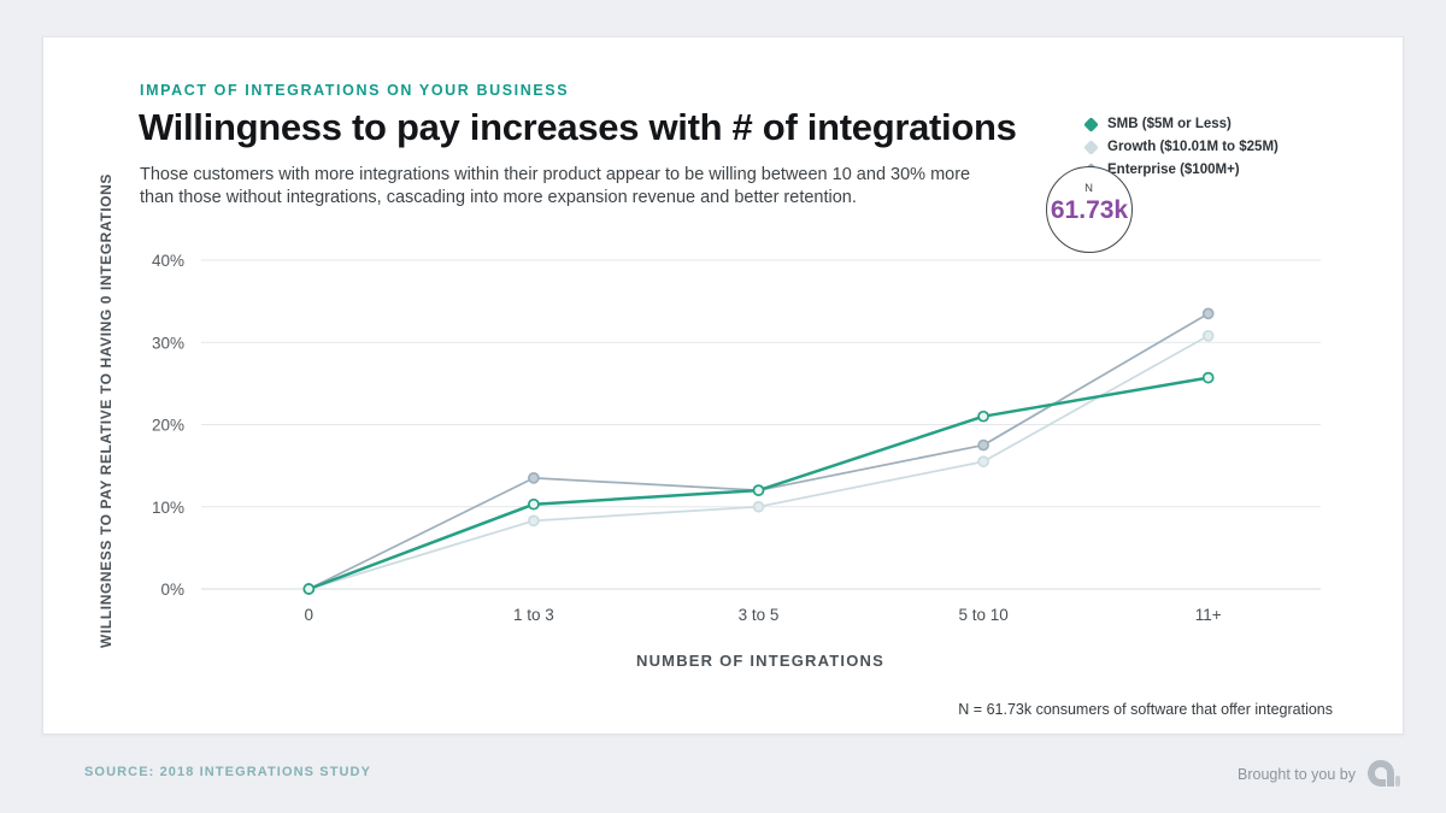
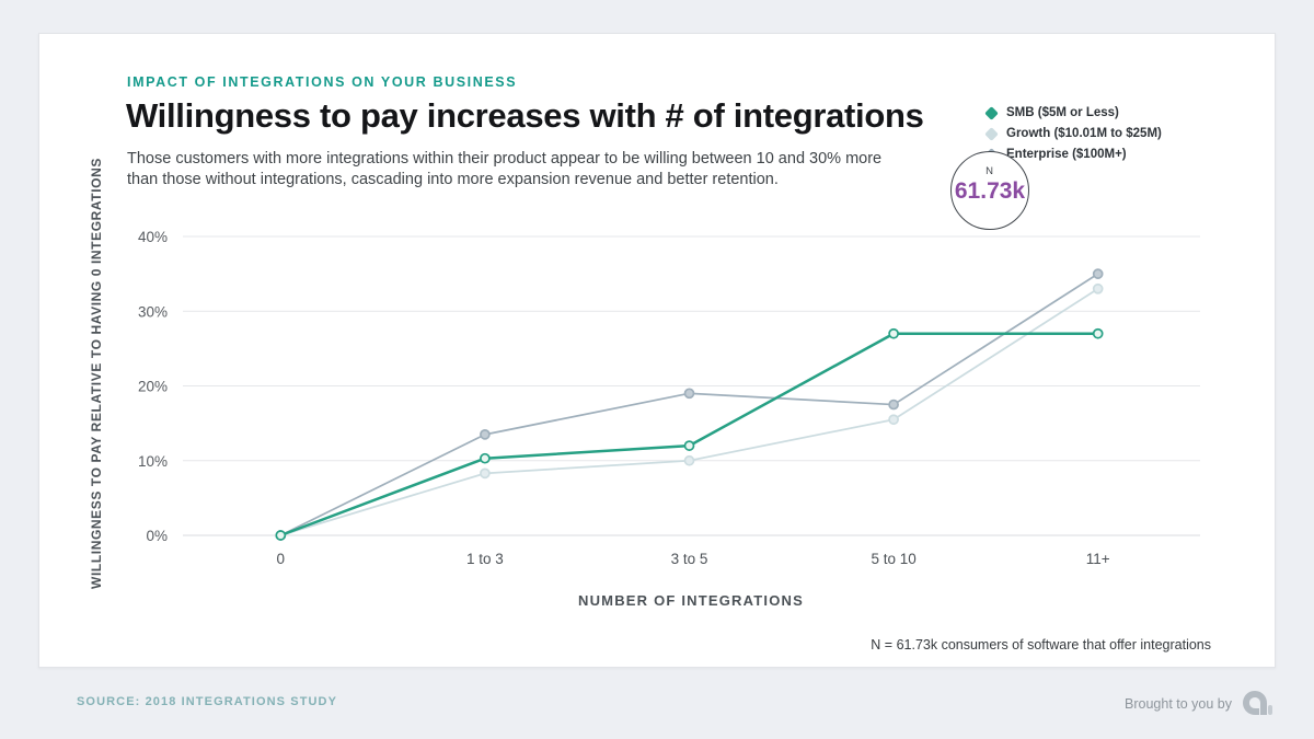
Enterprise ($100M+)/3 to 5: 12% -> 19%
SMB ($5M or Less)/5 to 10: 21% -> 27%
SMB ($5M or Less)/11+: 26% -> 27%
Growth ($10.01M to $25M)/11+: 31% -> 33%
Enterprise ($100M+)/11+: 34% -> 35%
